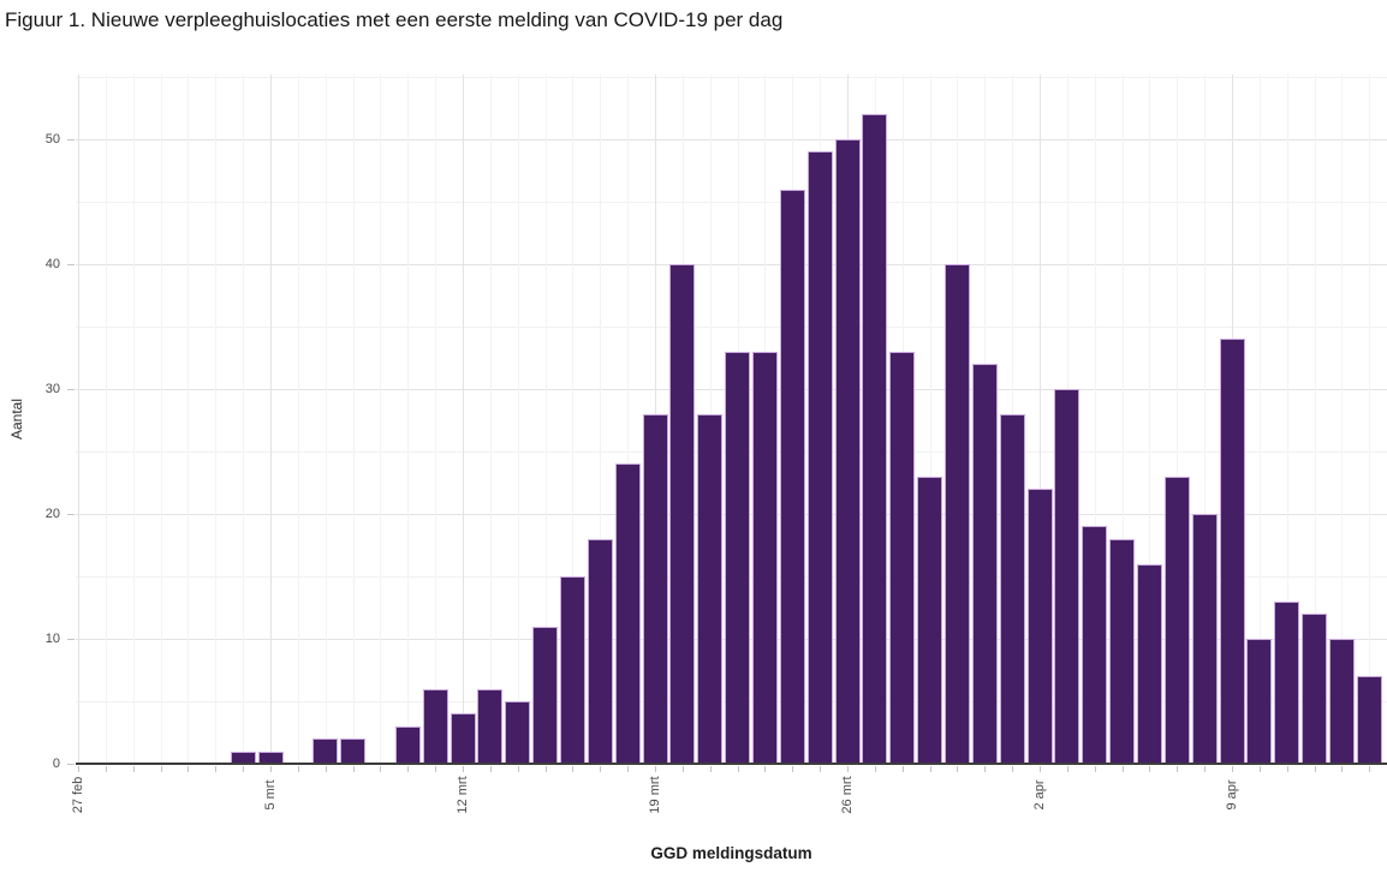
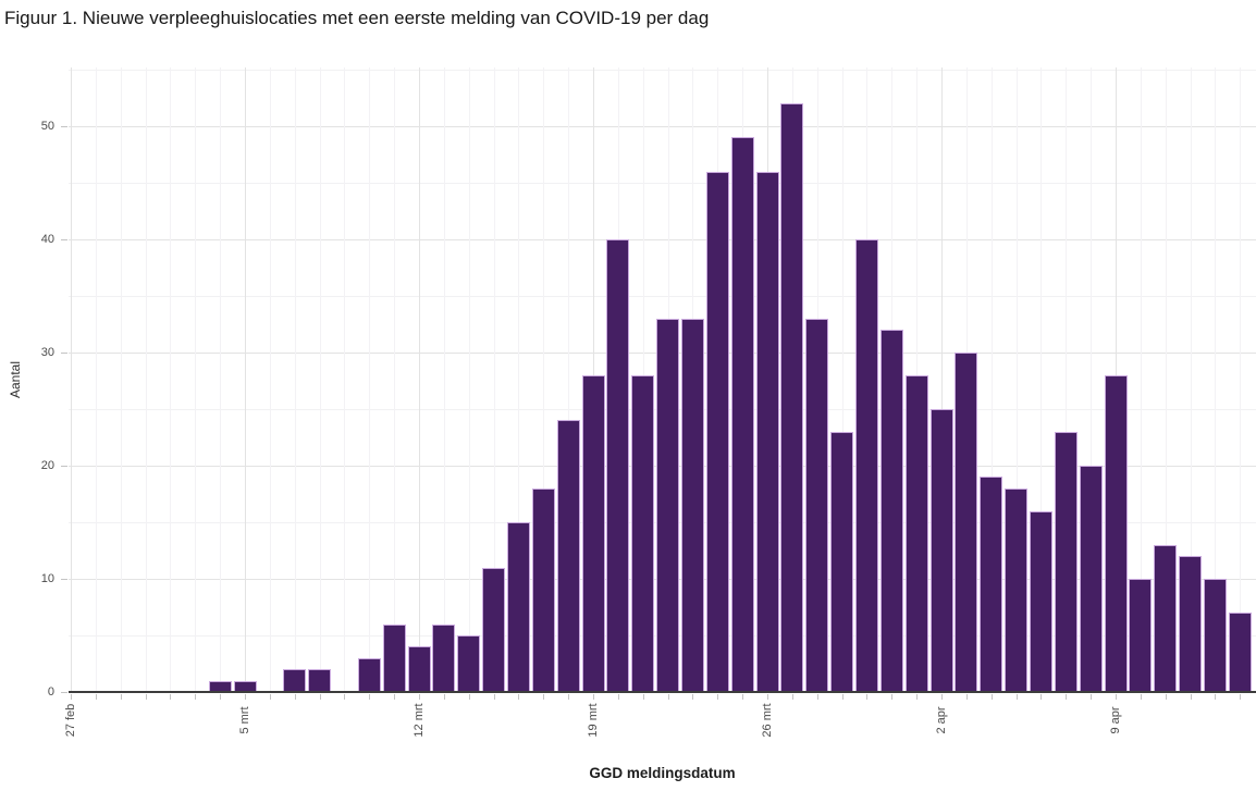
26 mrt: 50 -> 46
2 apr: 22 -> 25
9 apr: 34 -> 28
